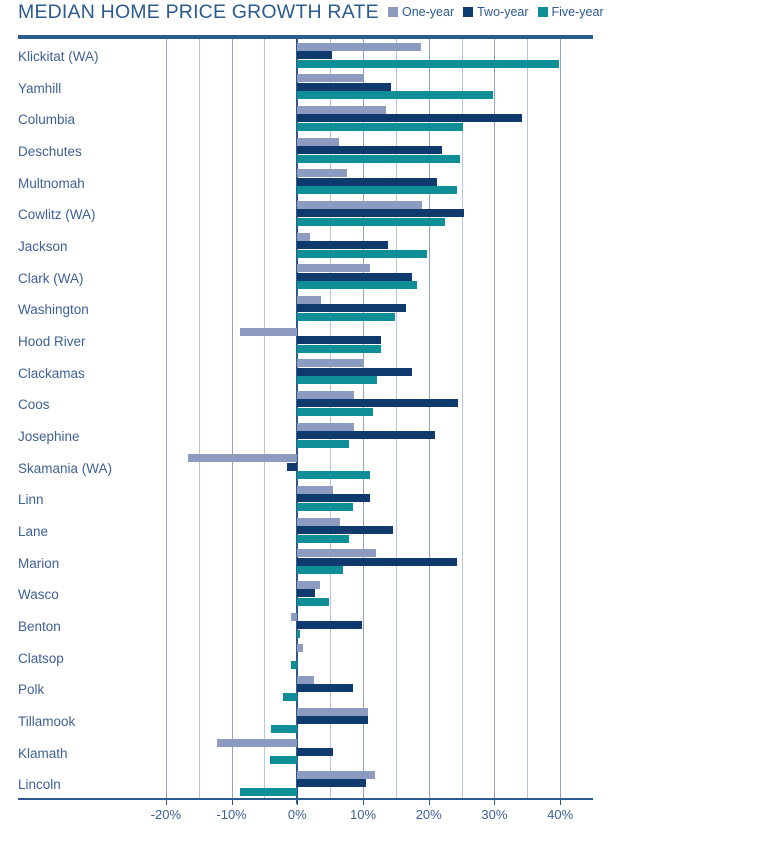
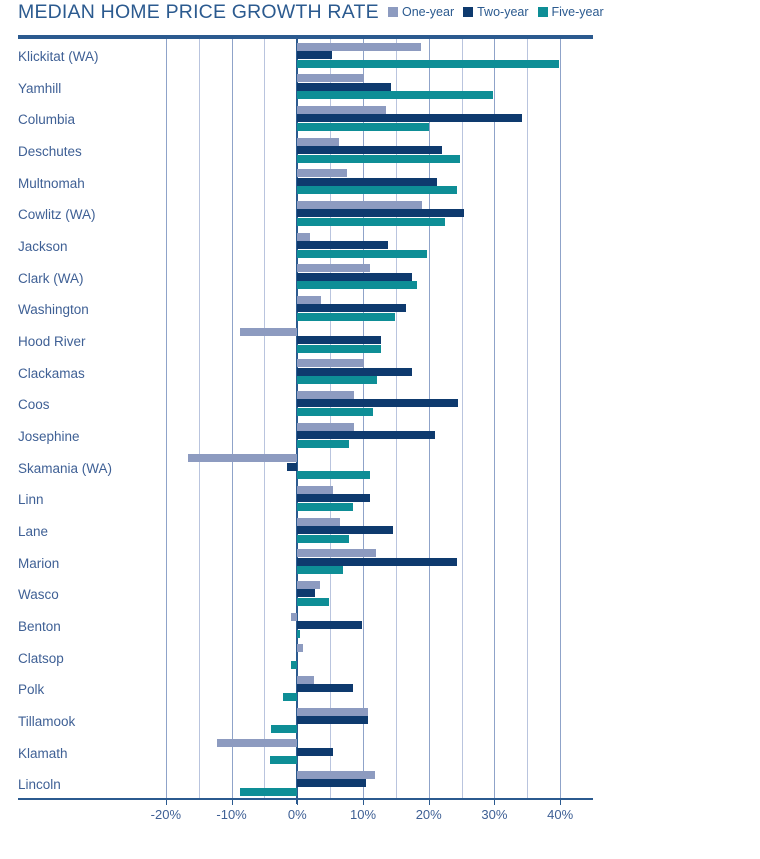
Five-year/Columbia: 25% -> 20%
